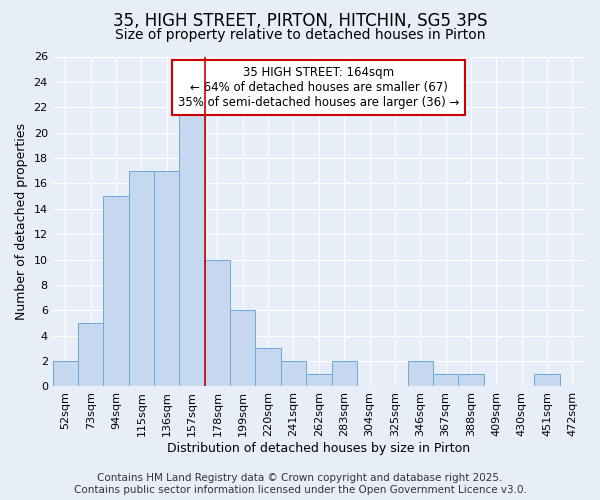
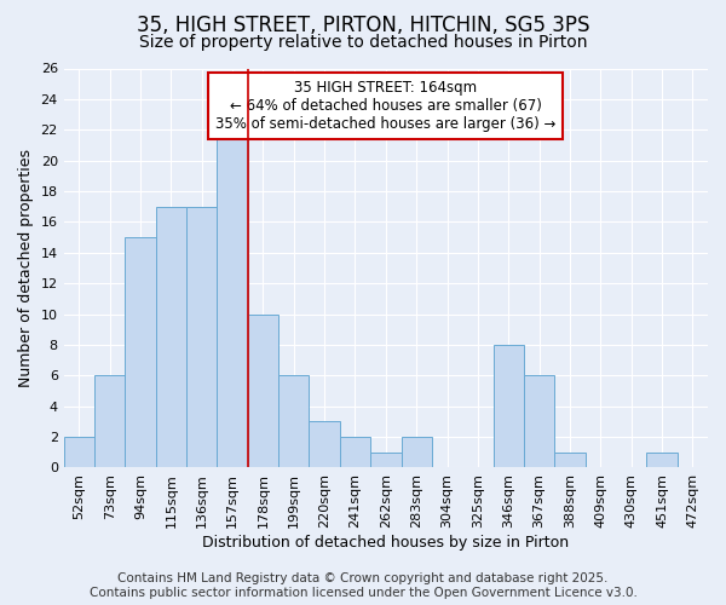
73sqm: 5 -> 6
346sqm: 2 -> 8
367sqm: 1 -> 6
